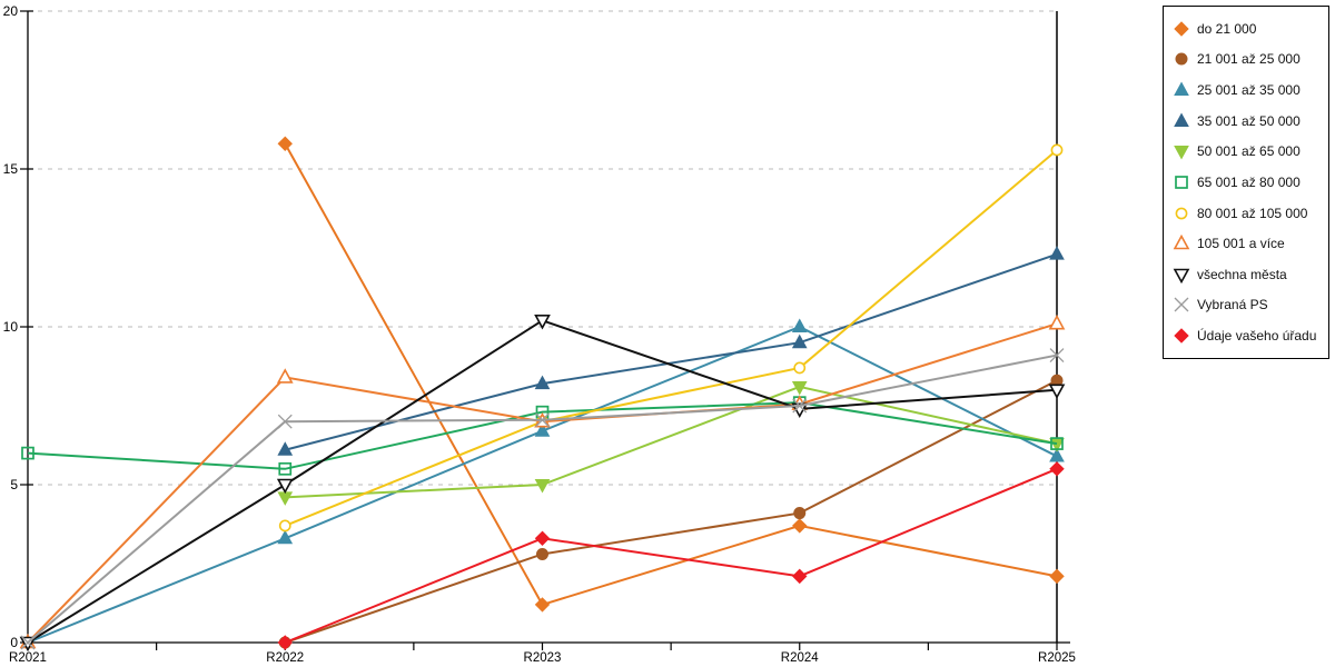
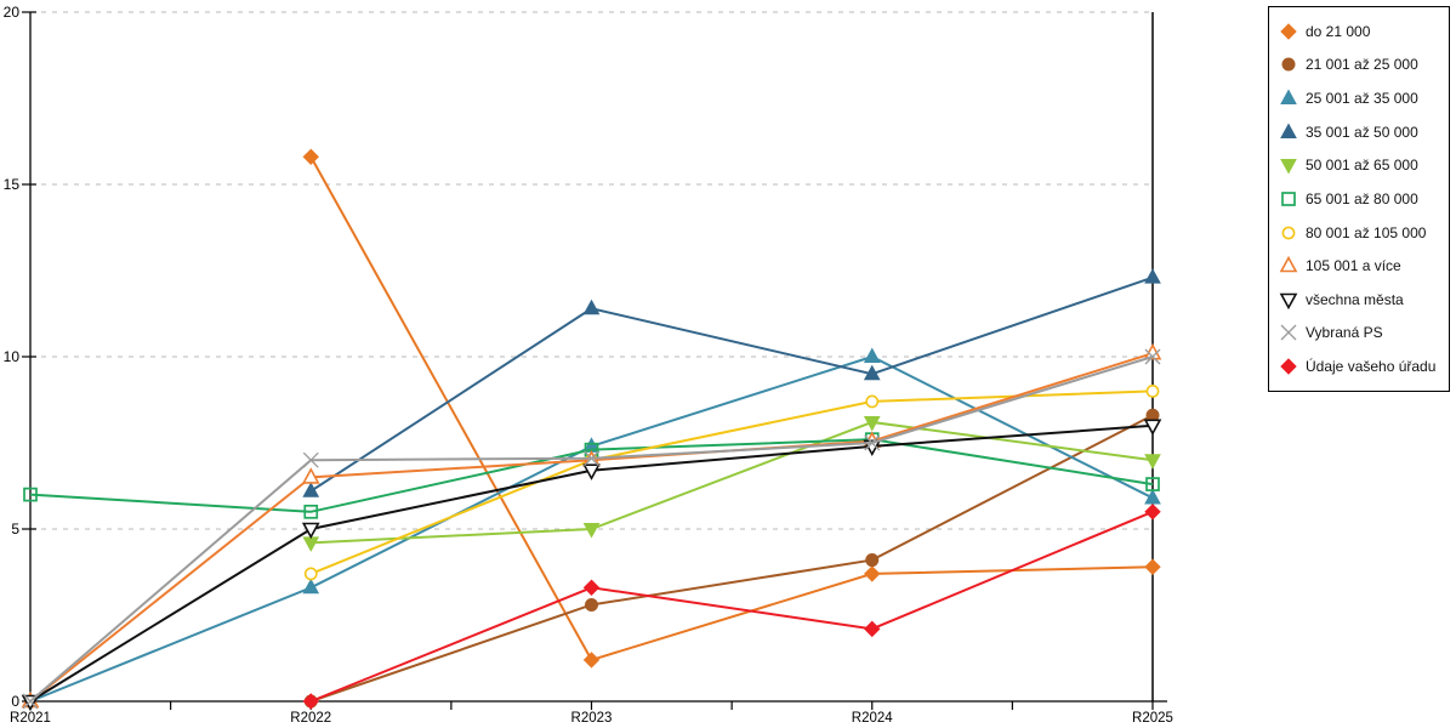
105 001 a více/R2022: 8.4 -> 6.5
25 001 až 35 000/R2023: 6.7 -> 7.4
35 001 až 50 000/R2023: 8.2 -> 11.4
všechna města/R2023: 10.2 -> 6.7
do 21 000/R2025: 2.1 -> 3.9
50 001 až 65 000/R2025: 6.3 -> 7.0
80 001 až 105 000/R2025: 15.6 -> 9.0
Vybraná PS/R2025: 9.1 -> 10.0
